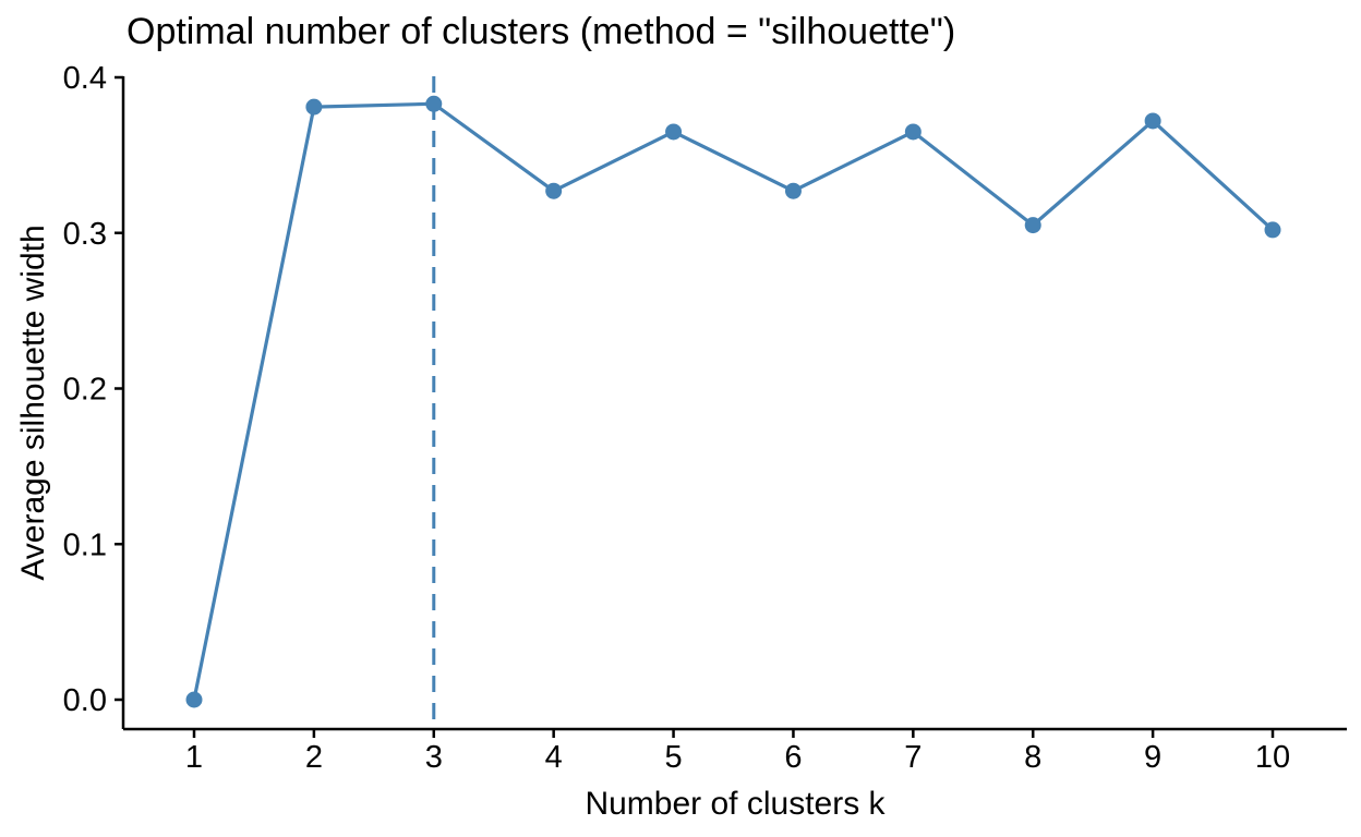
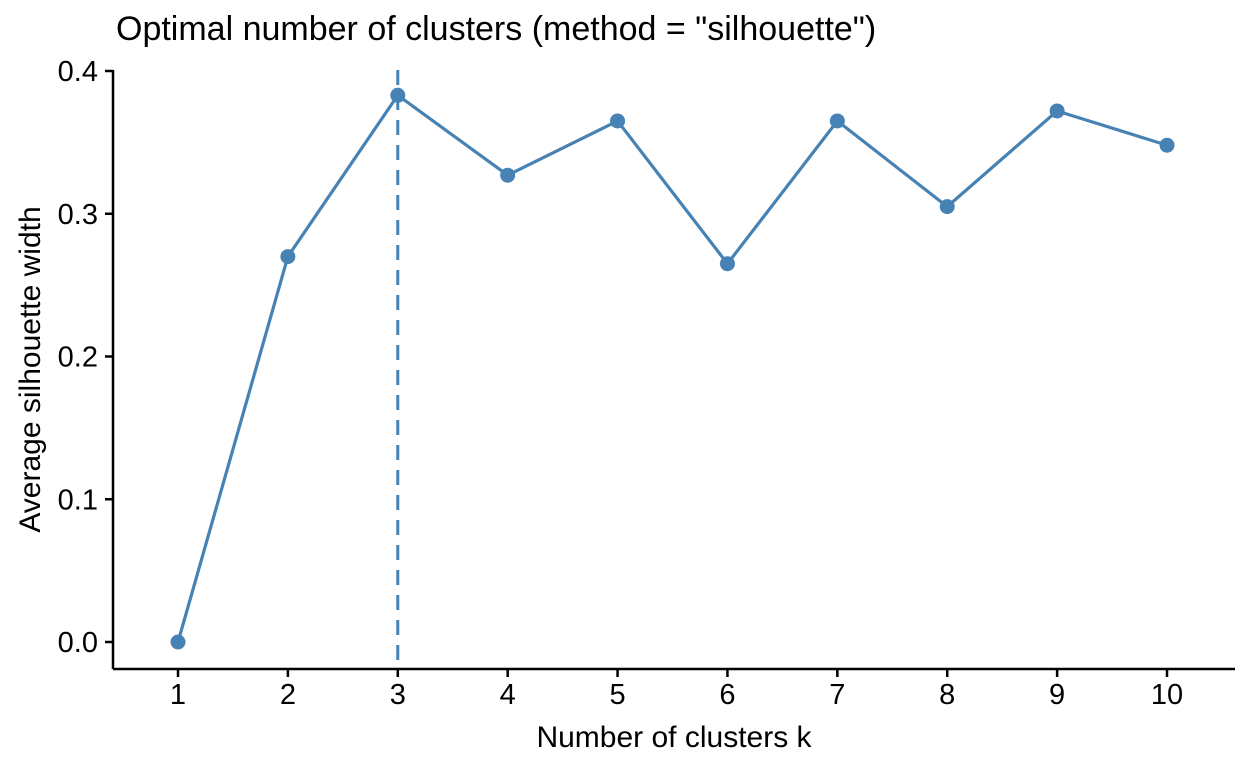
2: 0.381 -> 0.270
6: 0.327 -> 0.265
10: 0.302 -> 0.348
